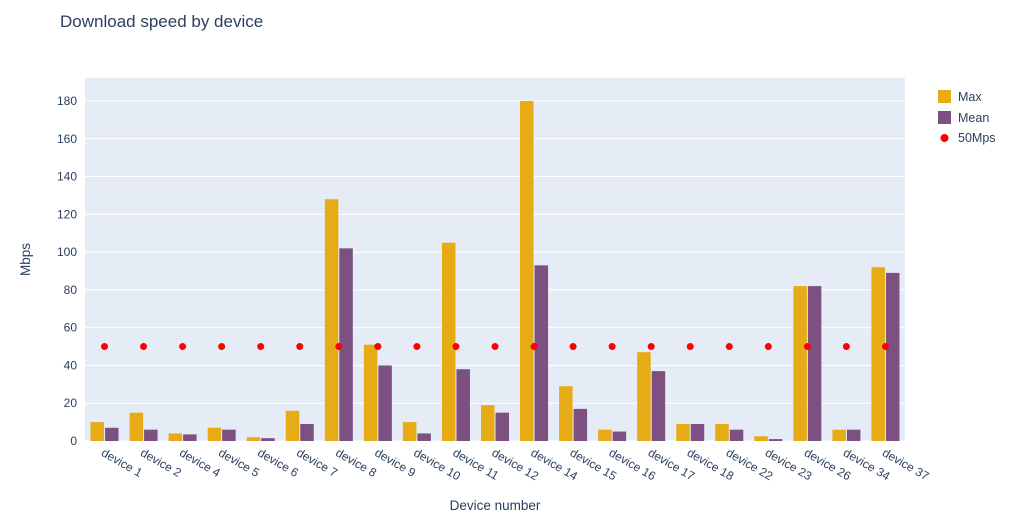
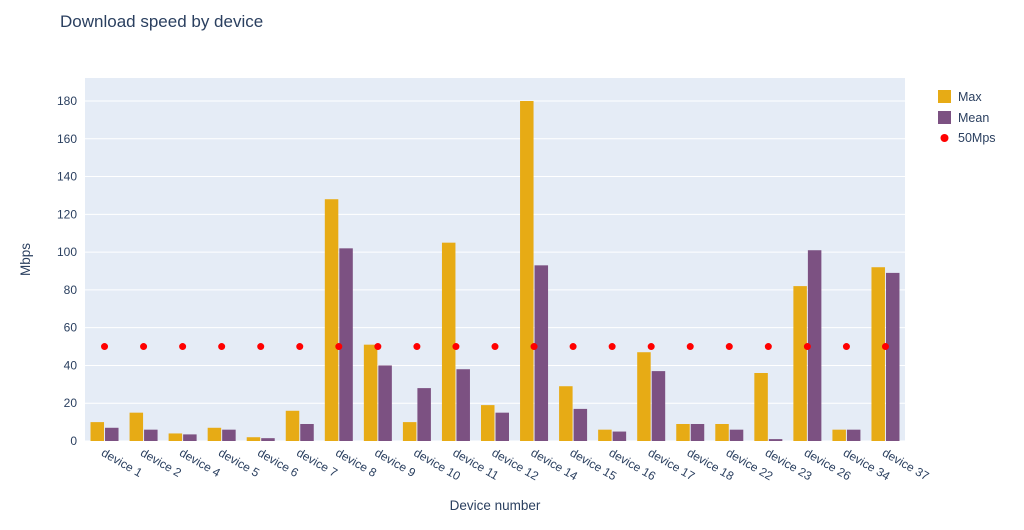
Mean/device 10: 4 -> 28
Max/device 23: 2 -> 36
Mean/device 26: 82 -> 101
